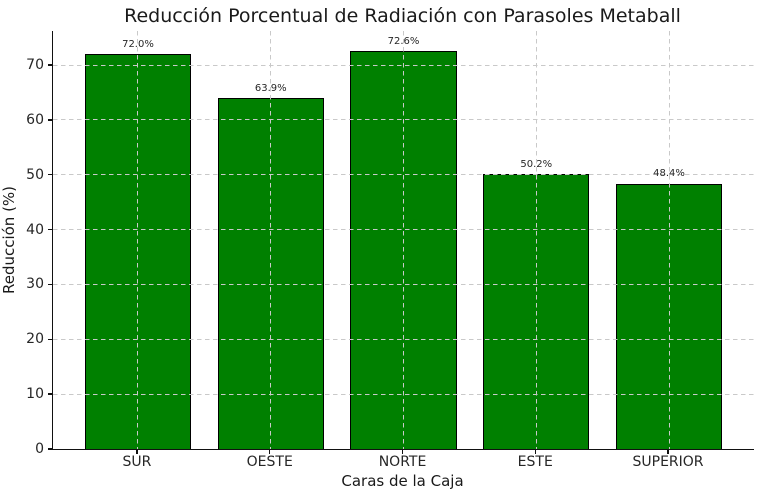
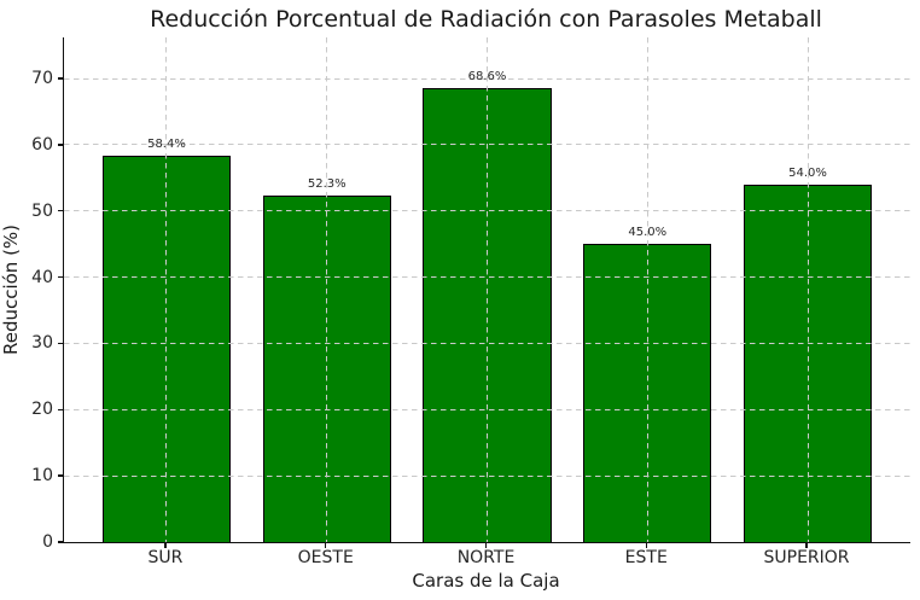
SUR: 72.0% -> 58.4%
OESTE: 63.9% -> 52.3%
NORTE: 72.6% -> 68.6%
ESTE: 50.2% -> 45.0%
SUPERIOR: 48.4% -> 54.0%
